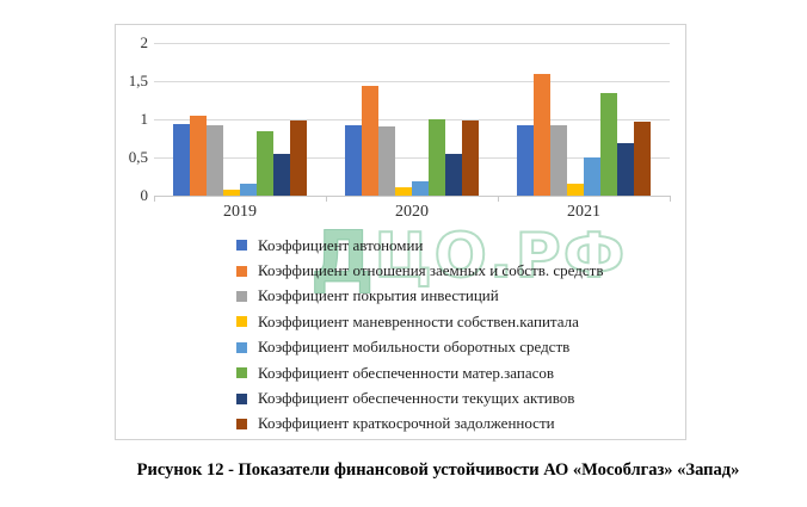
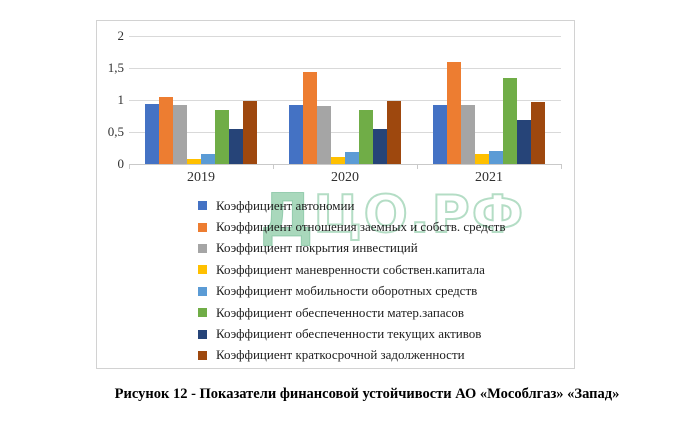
Коэффициент обеспеченности матер.запасов/2020: 1.0 -> 0.8
Коэффициент мобильности оборотных средств/2021: 0.5 -> 0.2
